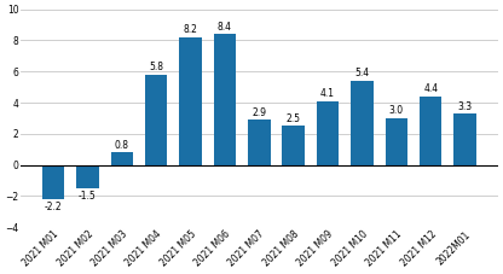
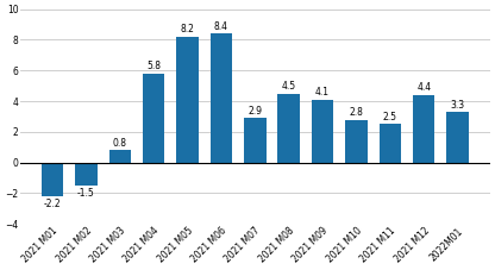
2021 M08: 2.5 -> 4.5
2021 M10: 5.4 -> 2.8
2021 M11: 3.0 -> 2.5
